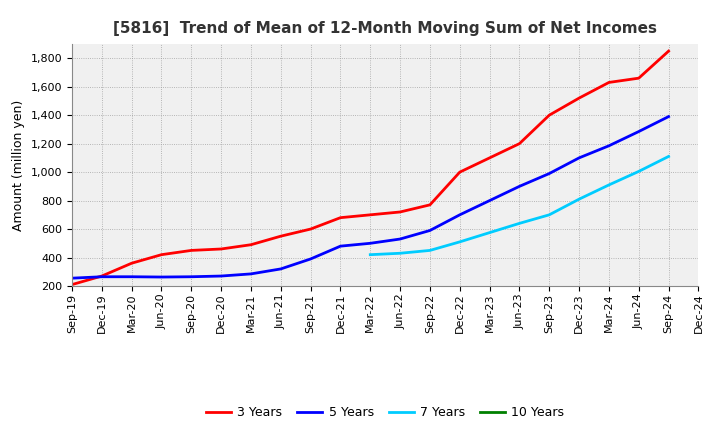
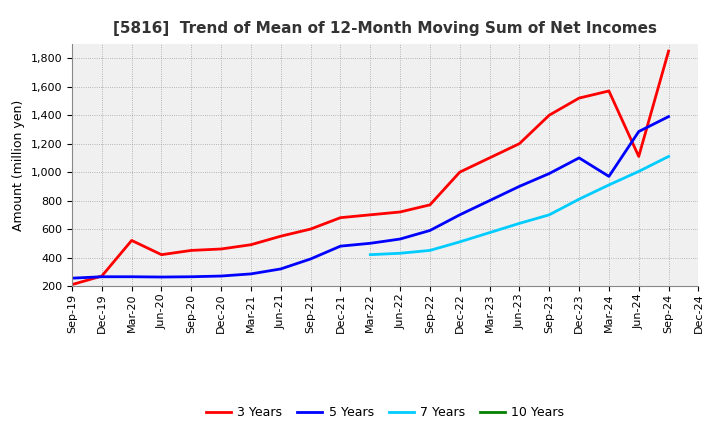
3 Years/Mar-20: 360 -> 520
3 Years/Mar-24: 1,630 -> 1,570
5 Years/Mar-24: 1,180 -> 970
3 Years/Jun-24: 1,660 -> 1,110
